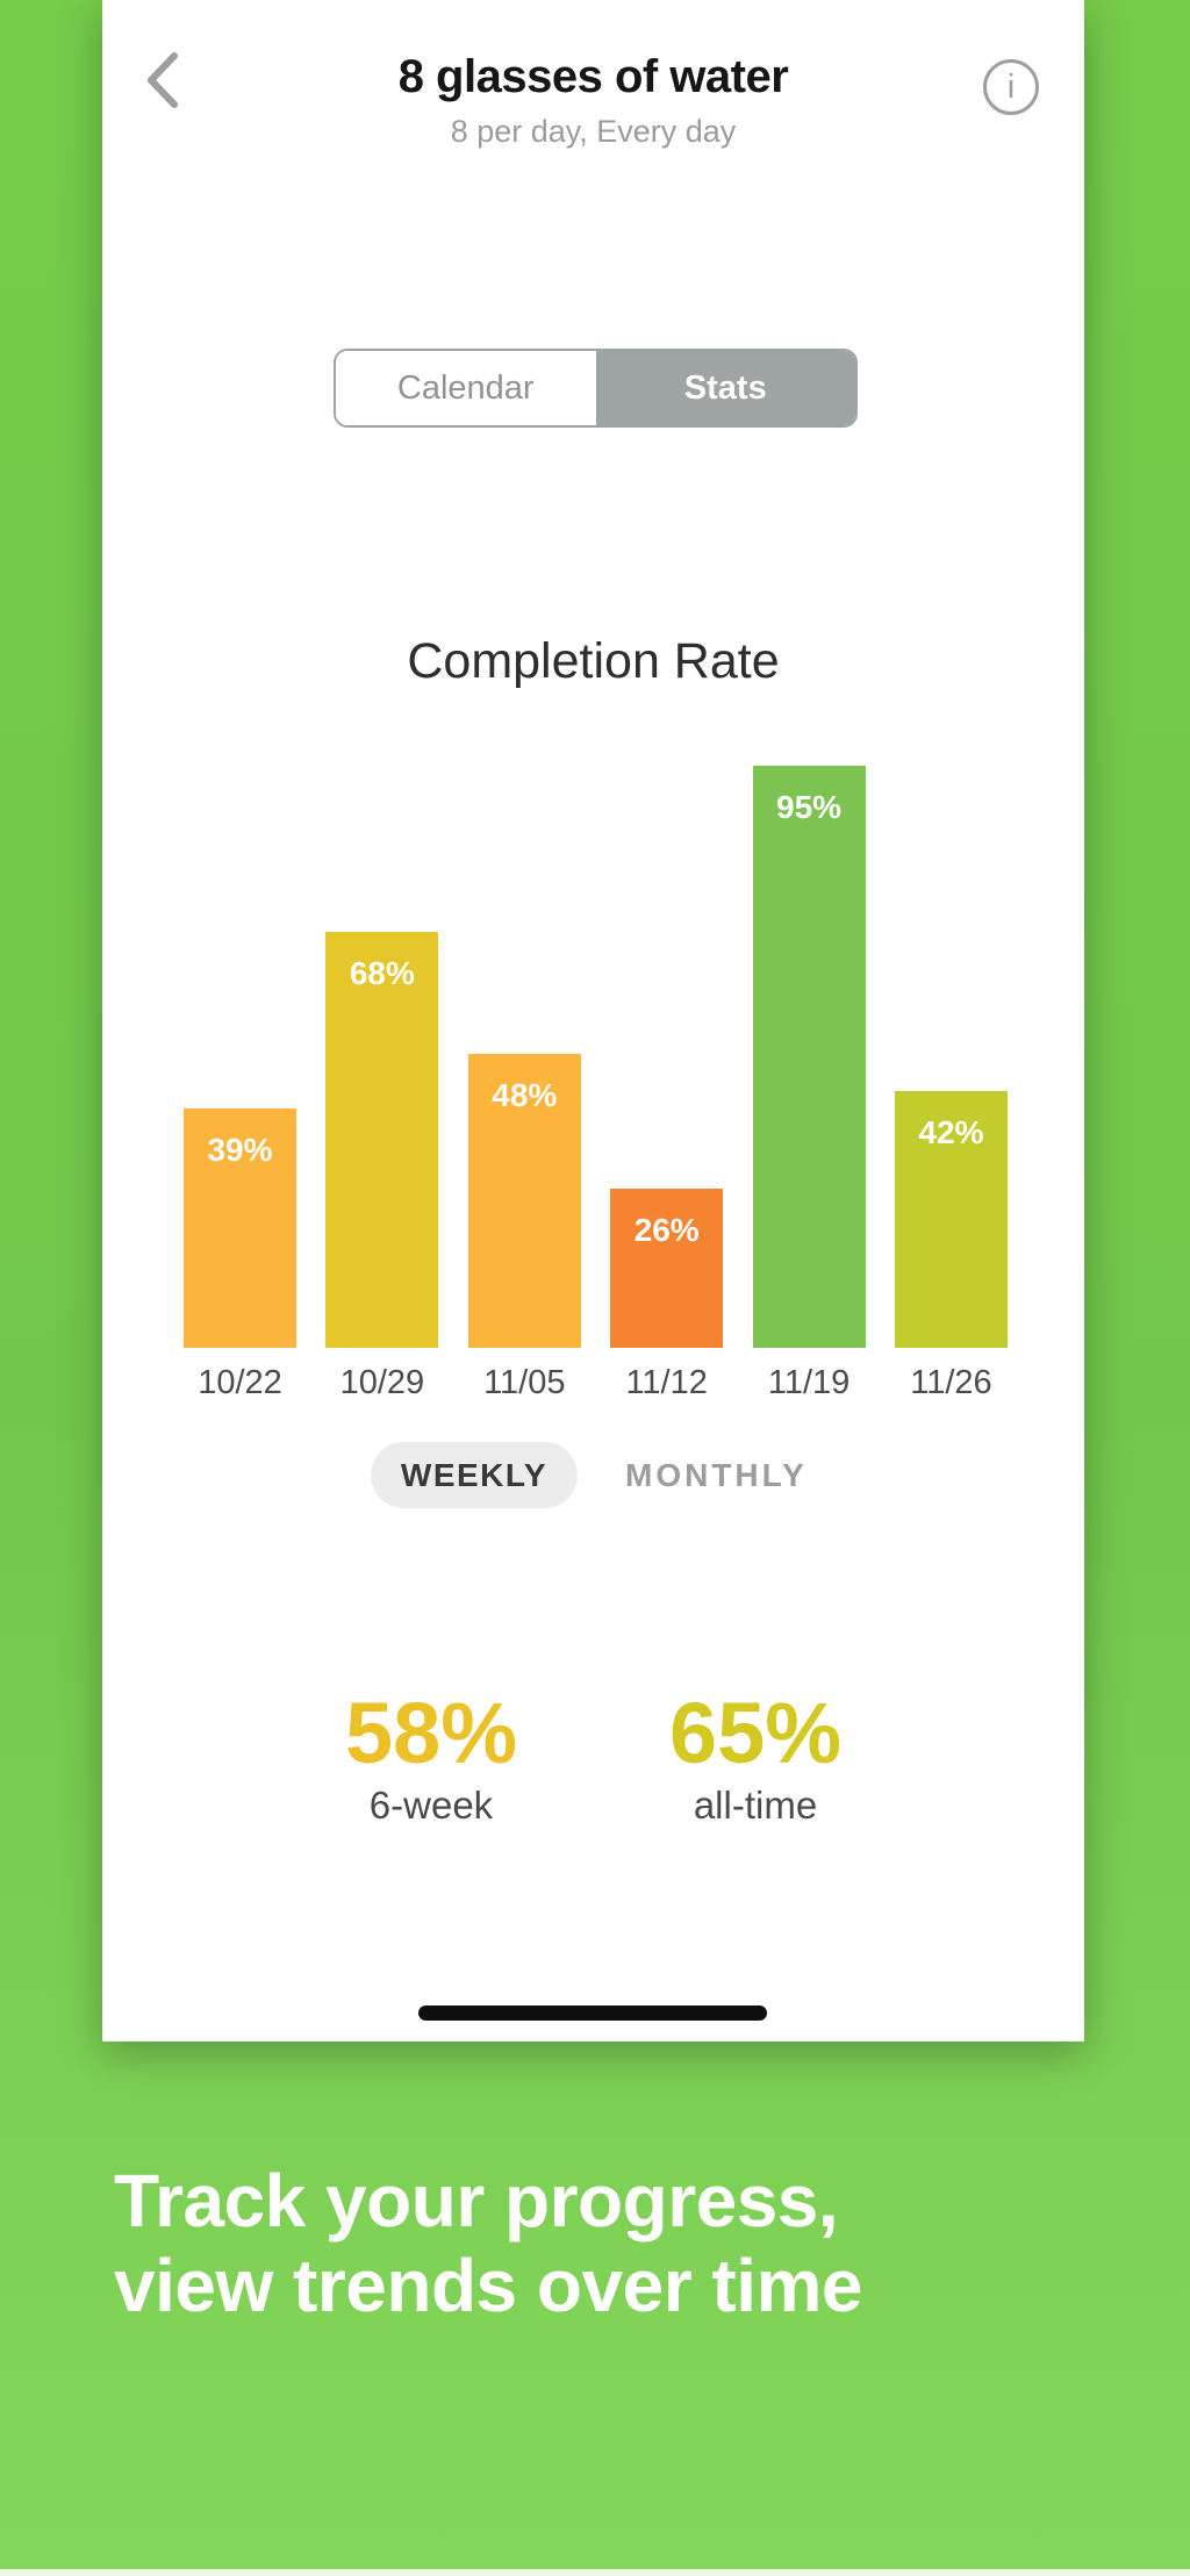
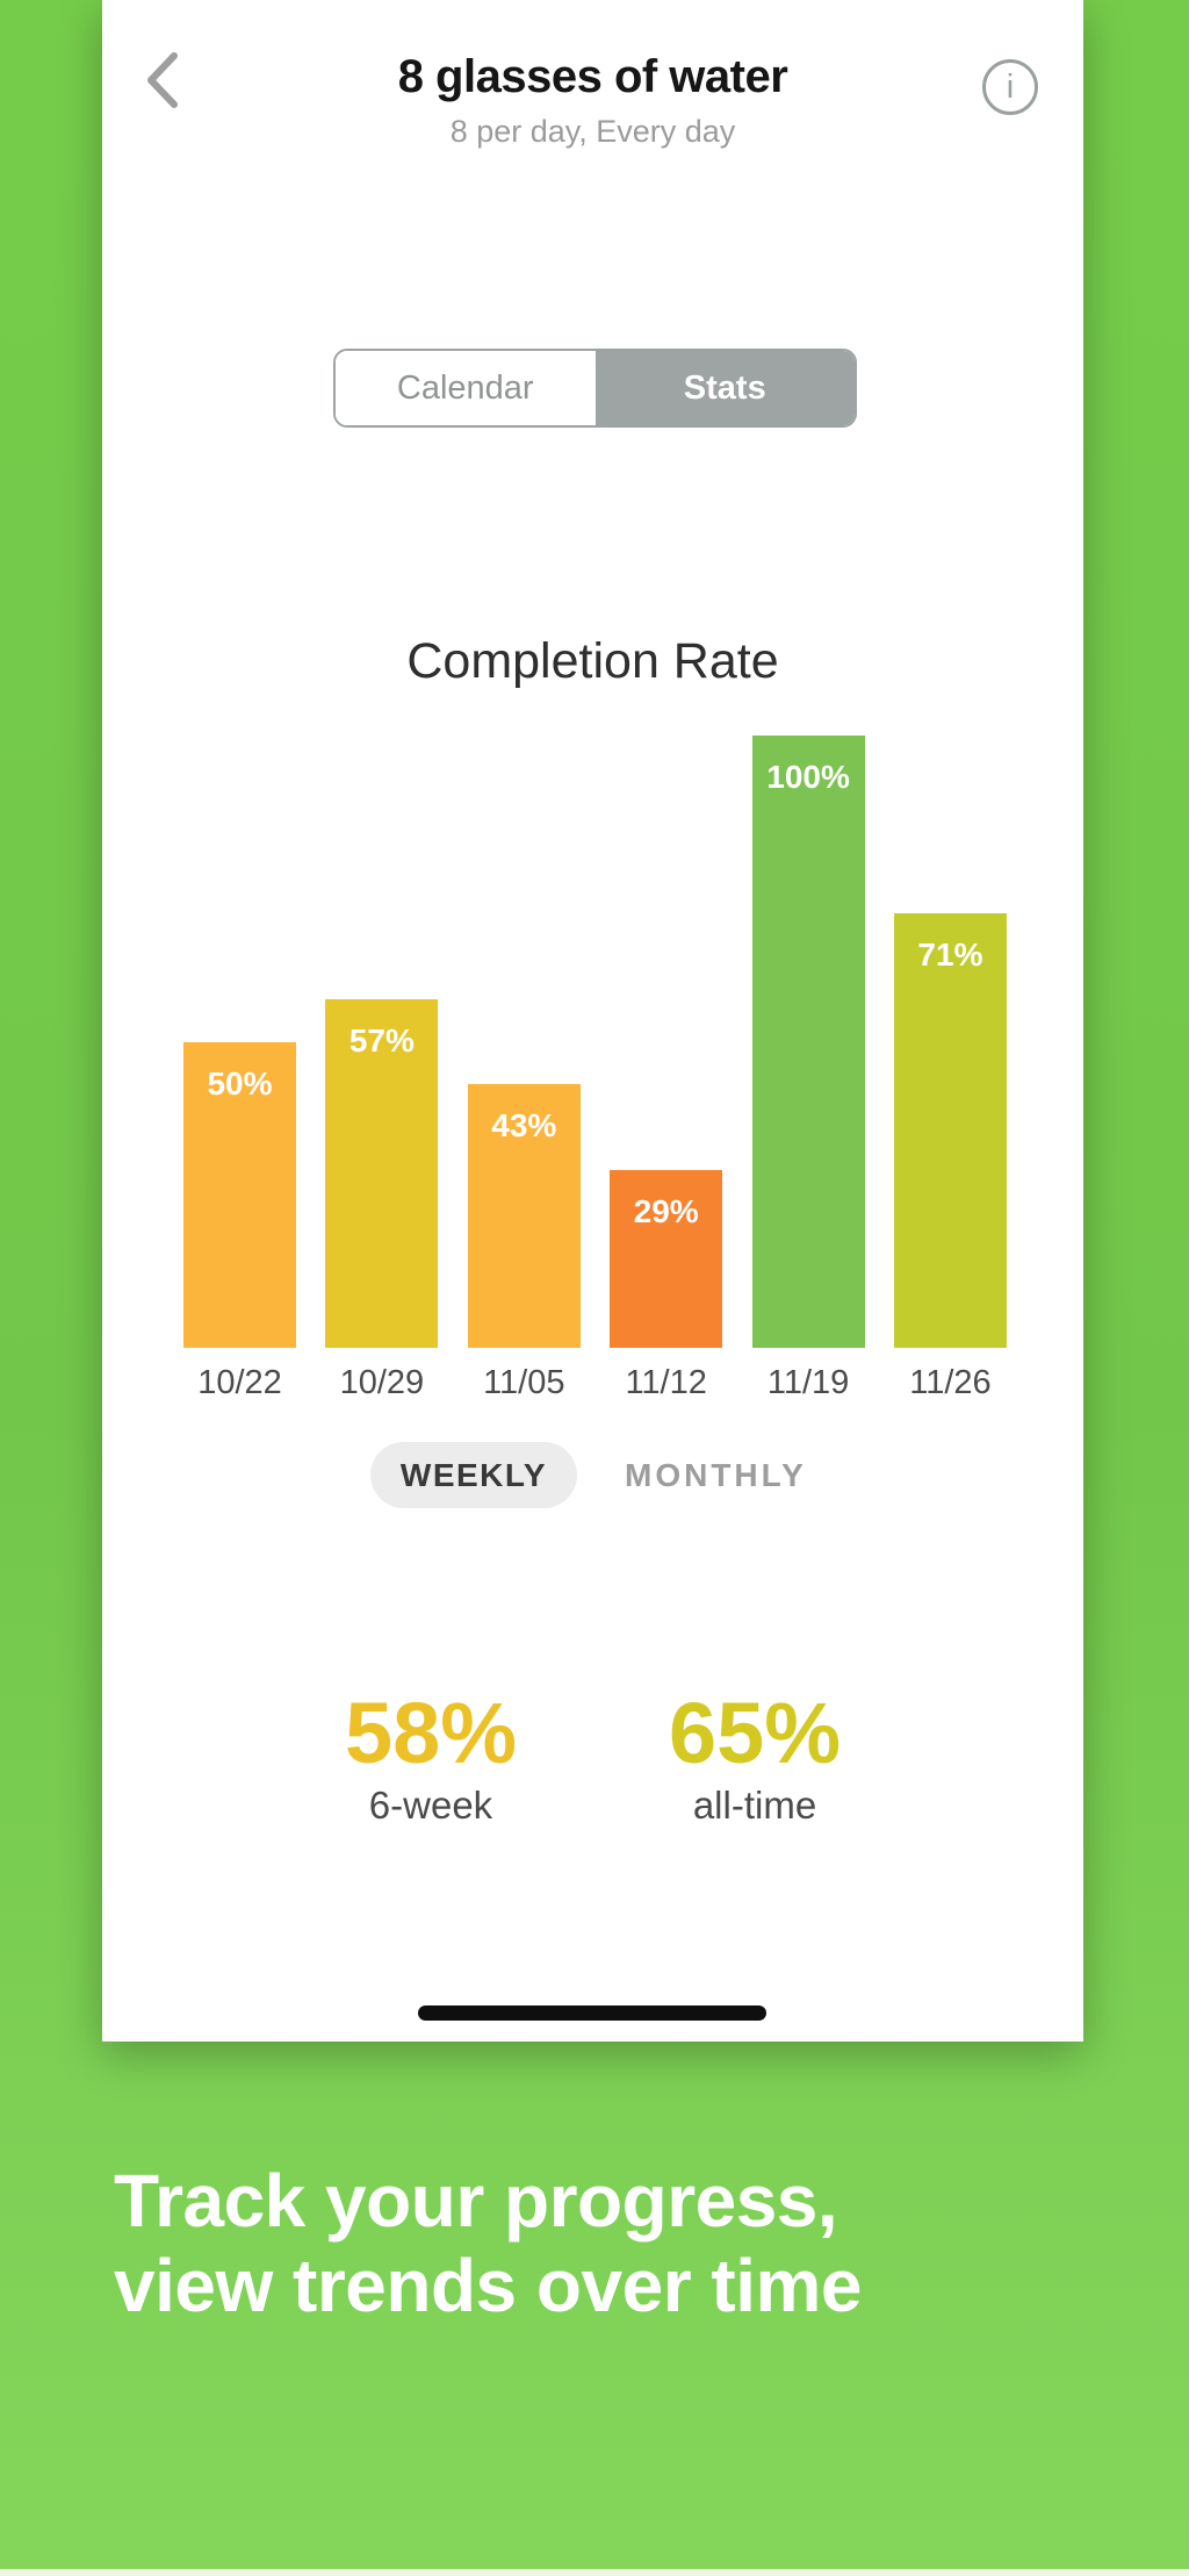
10/22: 39% -> 50%
10/29: 68% -> 57%
11/05: 48% -> 43%
11/12: 26% -> 29%
11/19: 95% -> 100%
11/26: 42% -> 71%
